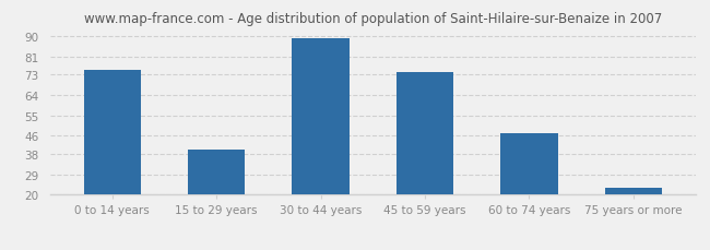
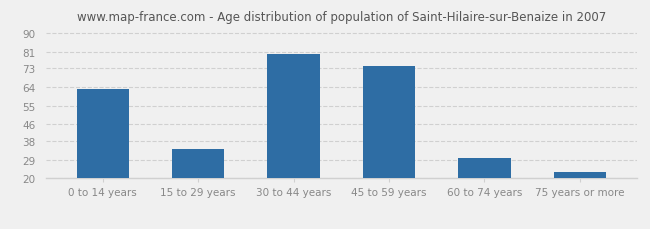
0 to 14 years: 75 -> 63
15 to 29 years: 40 -> 34
30 to 44 years: 89 -> 80
60 to 74 years: 47 -> 30
